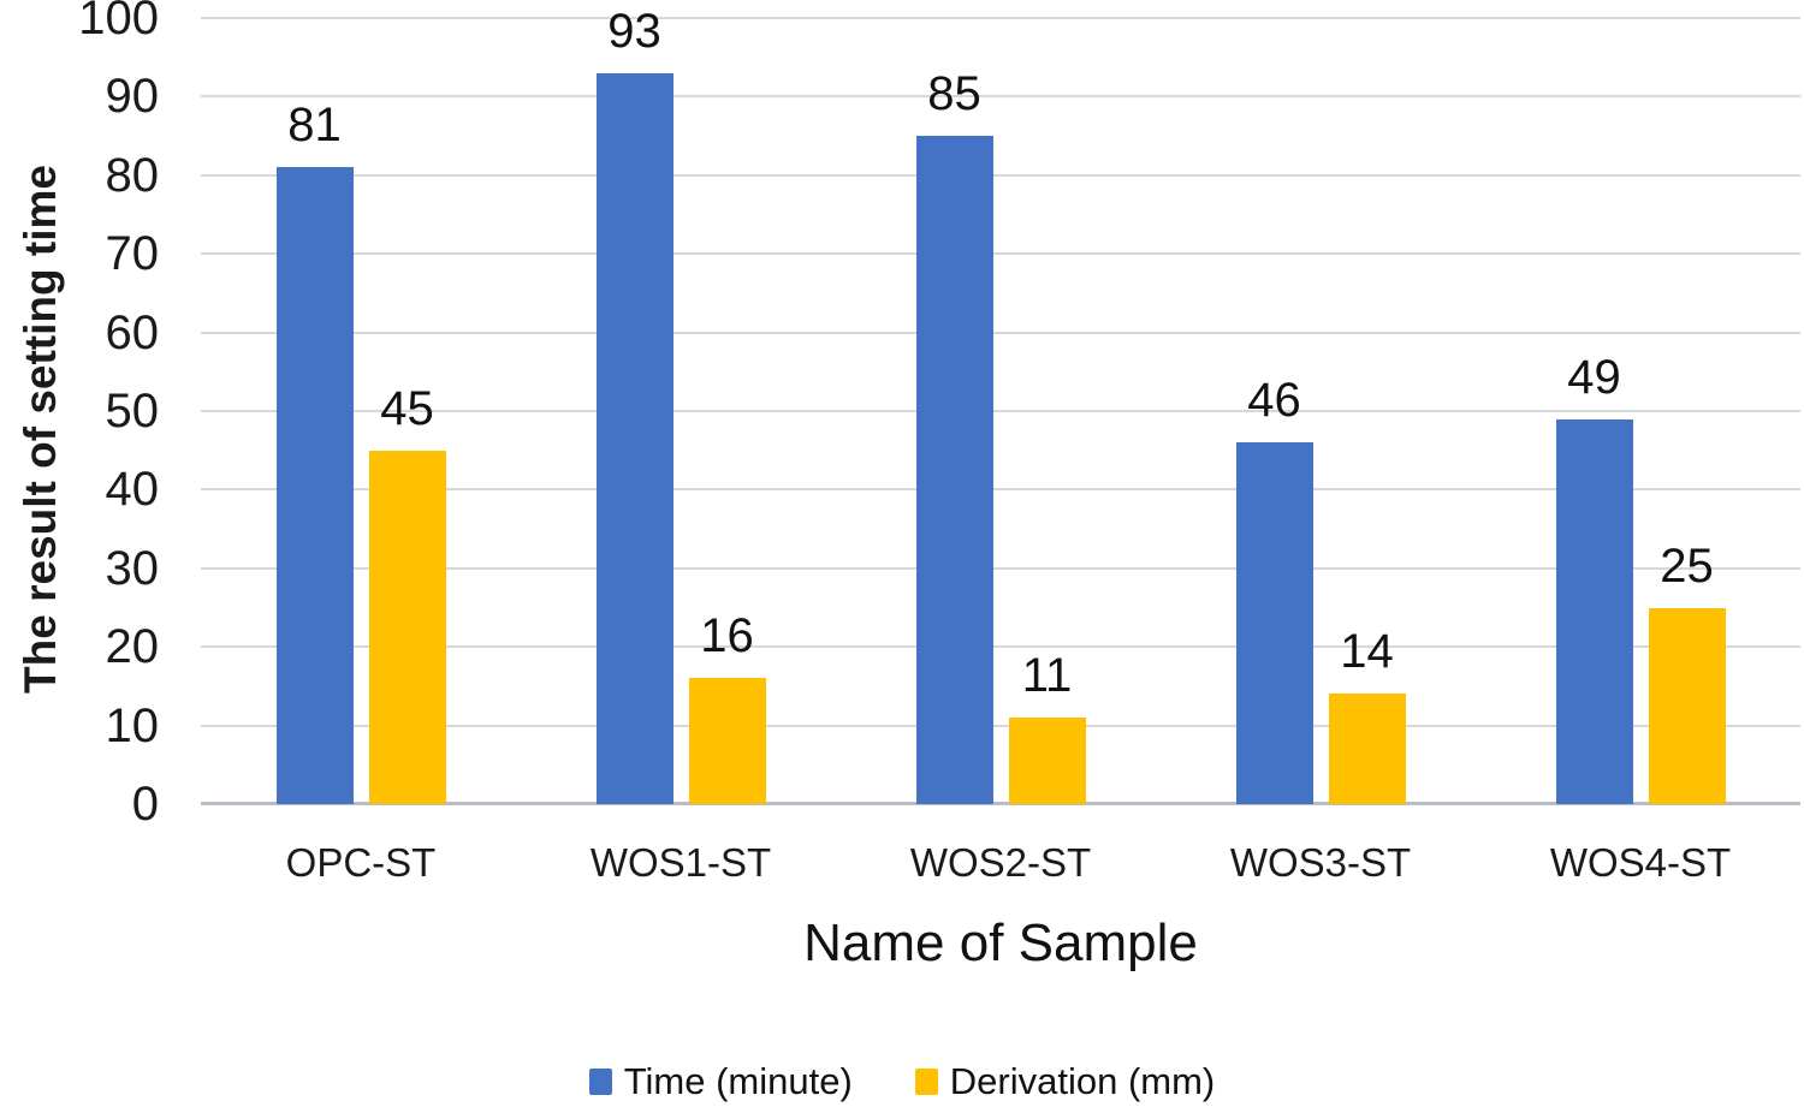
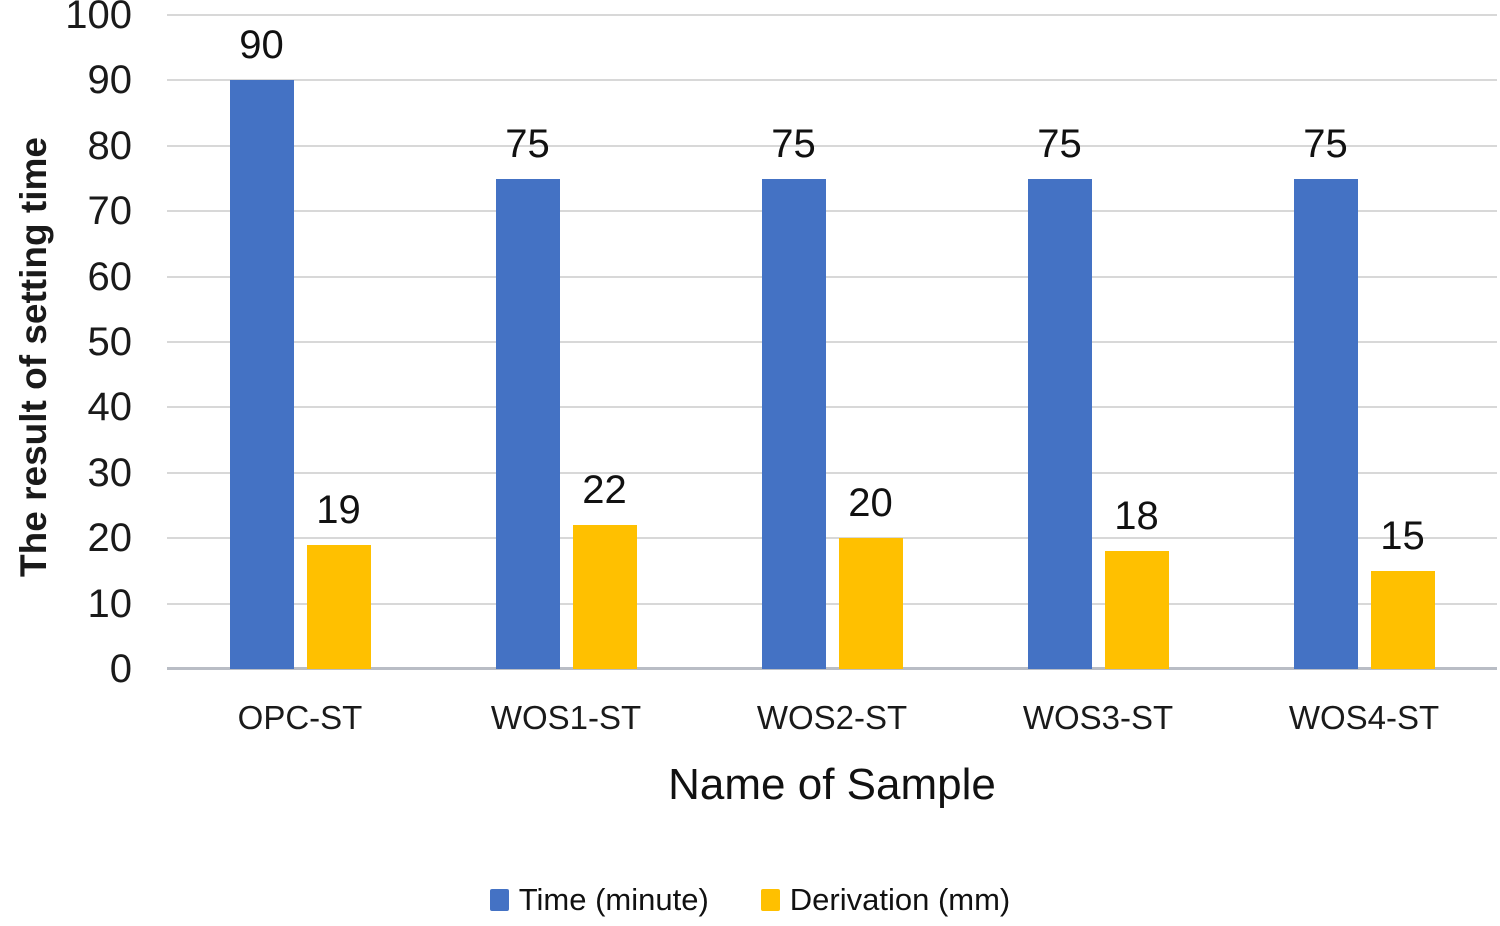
Time (minute)/OPC-ST: 81 -> 90
Derivation (mm)/OPC-ST: 45 -> 19
Time (minute)/WOS1-ST: 93 -> 75
Derivation (mm)/WOS1-ST: 16 -> 22
Time (minute)/WOS2-ST: 85 -> 75
Derivation (mm)/WOS2-ST: 11 -> 20
Time (minute)/WOS3-ST: 46 -> 75
Derivation (mm)/WOS3-ST: 14 -> 18
Time (minute)/WOS4-ST: 49 -> 75
Derivation (mm)/WOS4-ST: 25 -> 15
